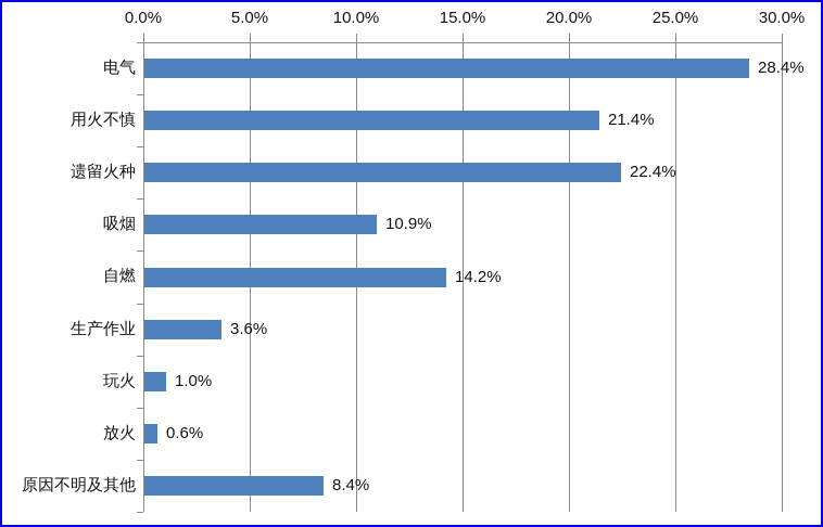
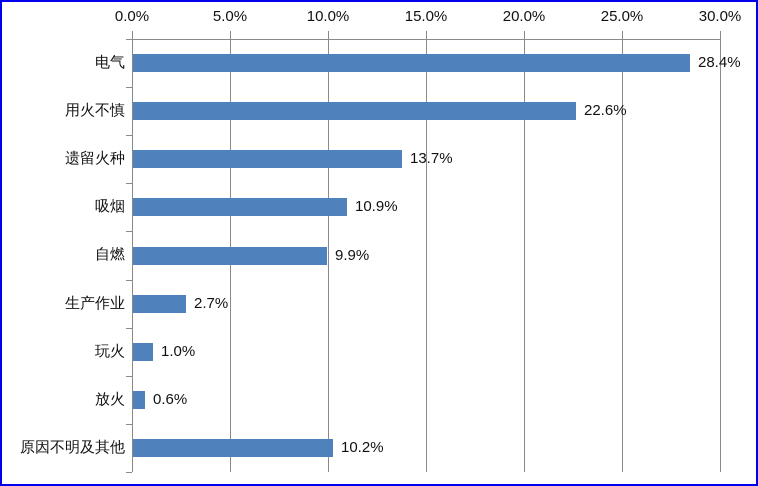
用火不慎: 21.4% -> 22.6%
遗留火种: 22.4% -> 13.7%
自燃: 14.2% -> 9.9%
生产作业: 3.6% -> 2.7%
原因不明及其他: 8.4% -> 10.2%
